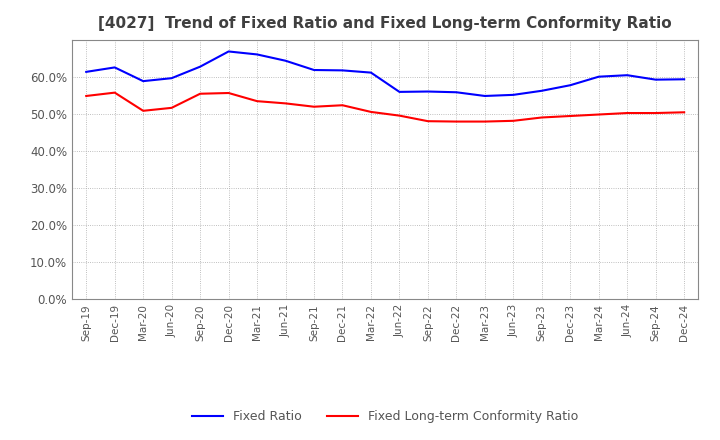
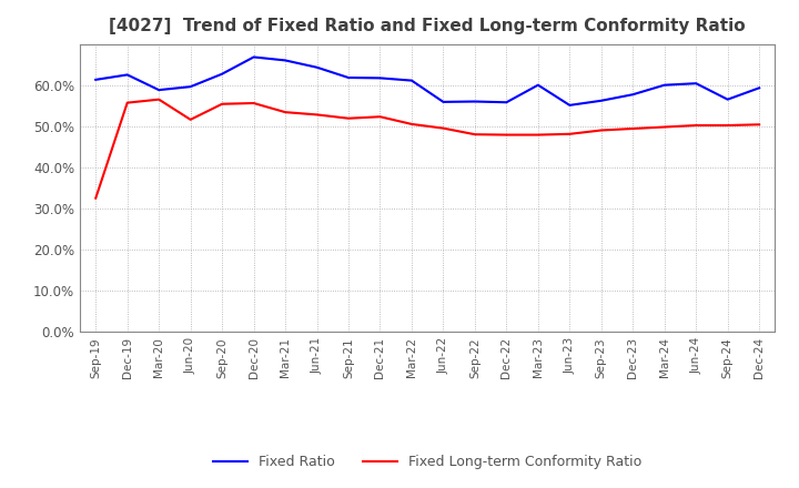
Fixed Long-term Conformity Ratio/Sep-19: 54.8% -> 32.5%
Fixed Long-term Conformity Ratio/Mar-20: 50.8% -> 56.5%
Fixed Ratio/Mar-23: 54.8% -> 60.0%
Fixed Ratio/Sep-24: 59.2% -> 56.5%
